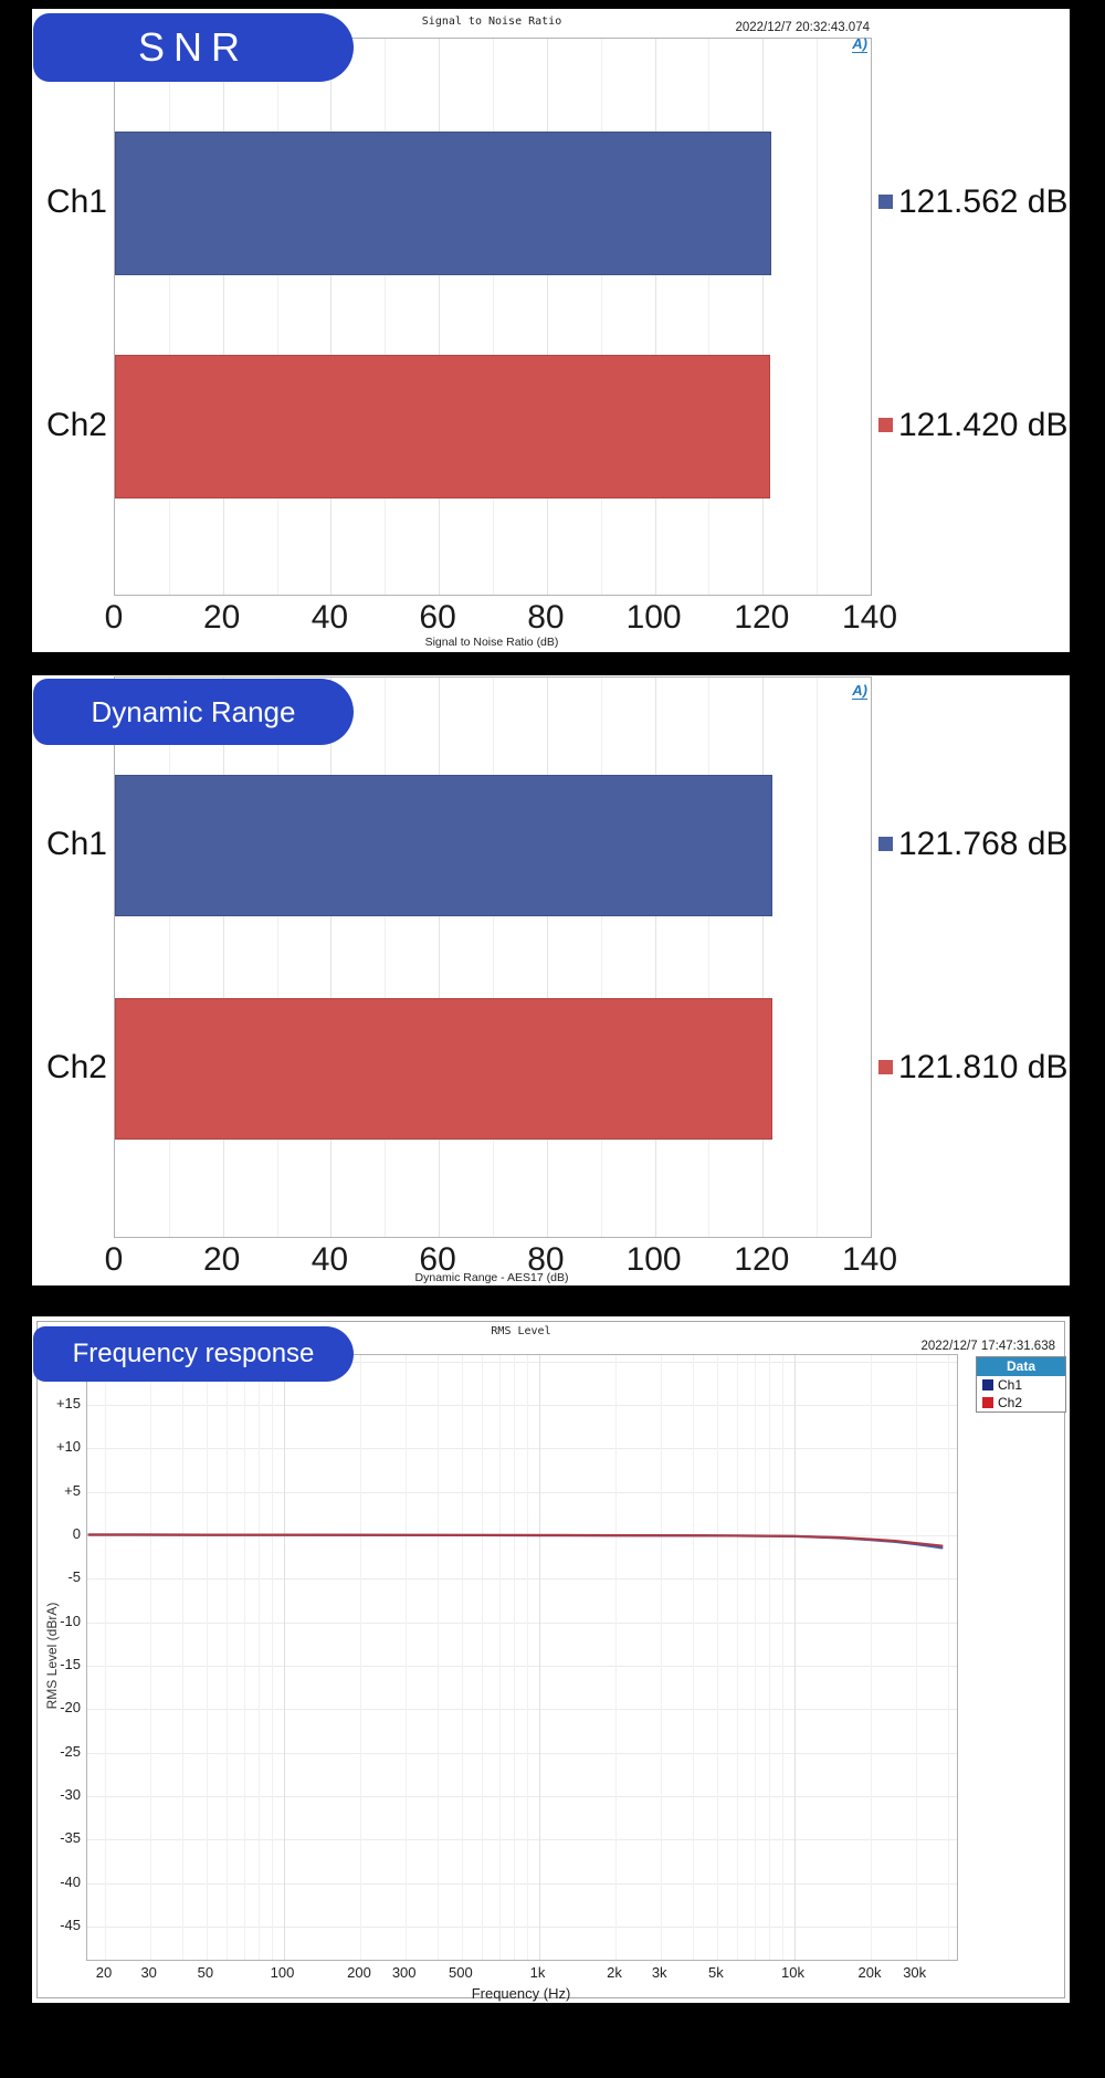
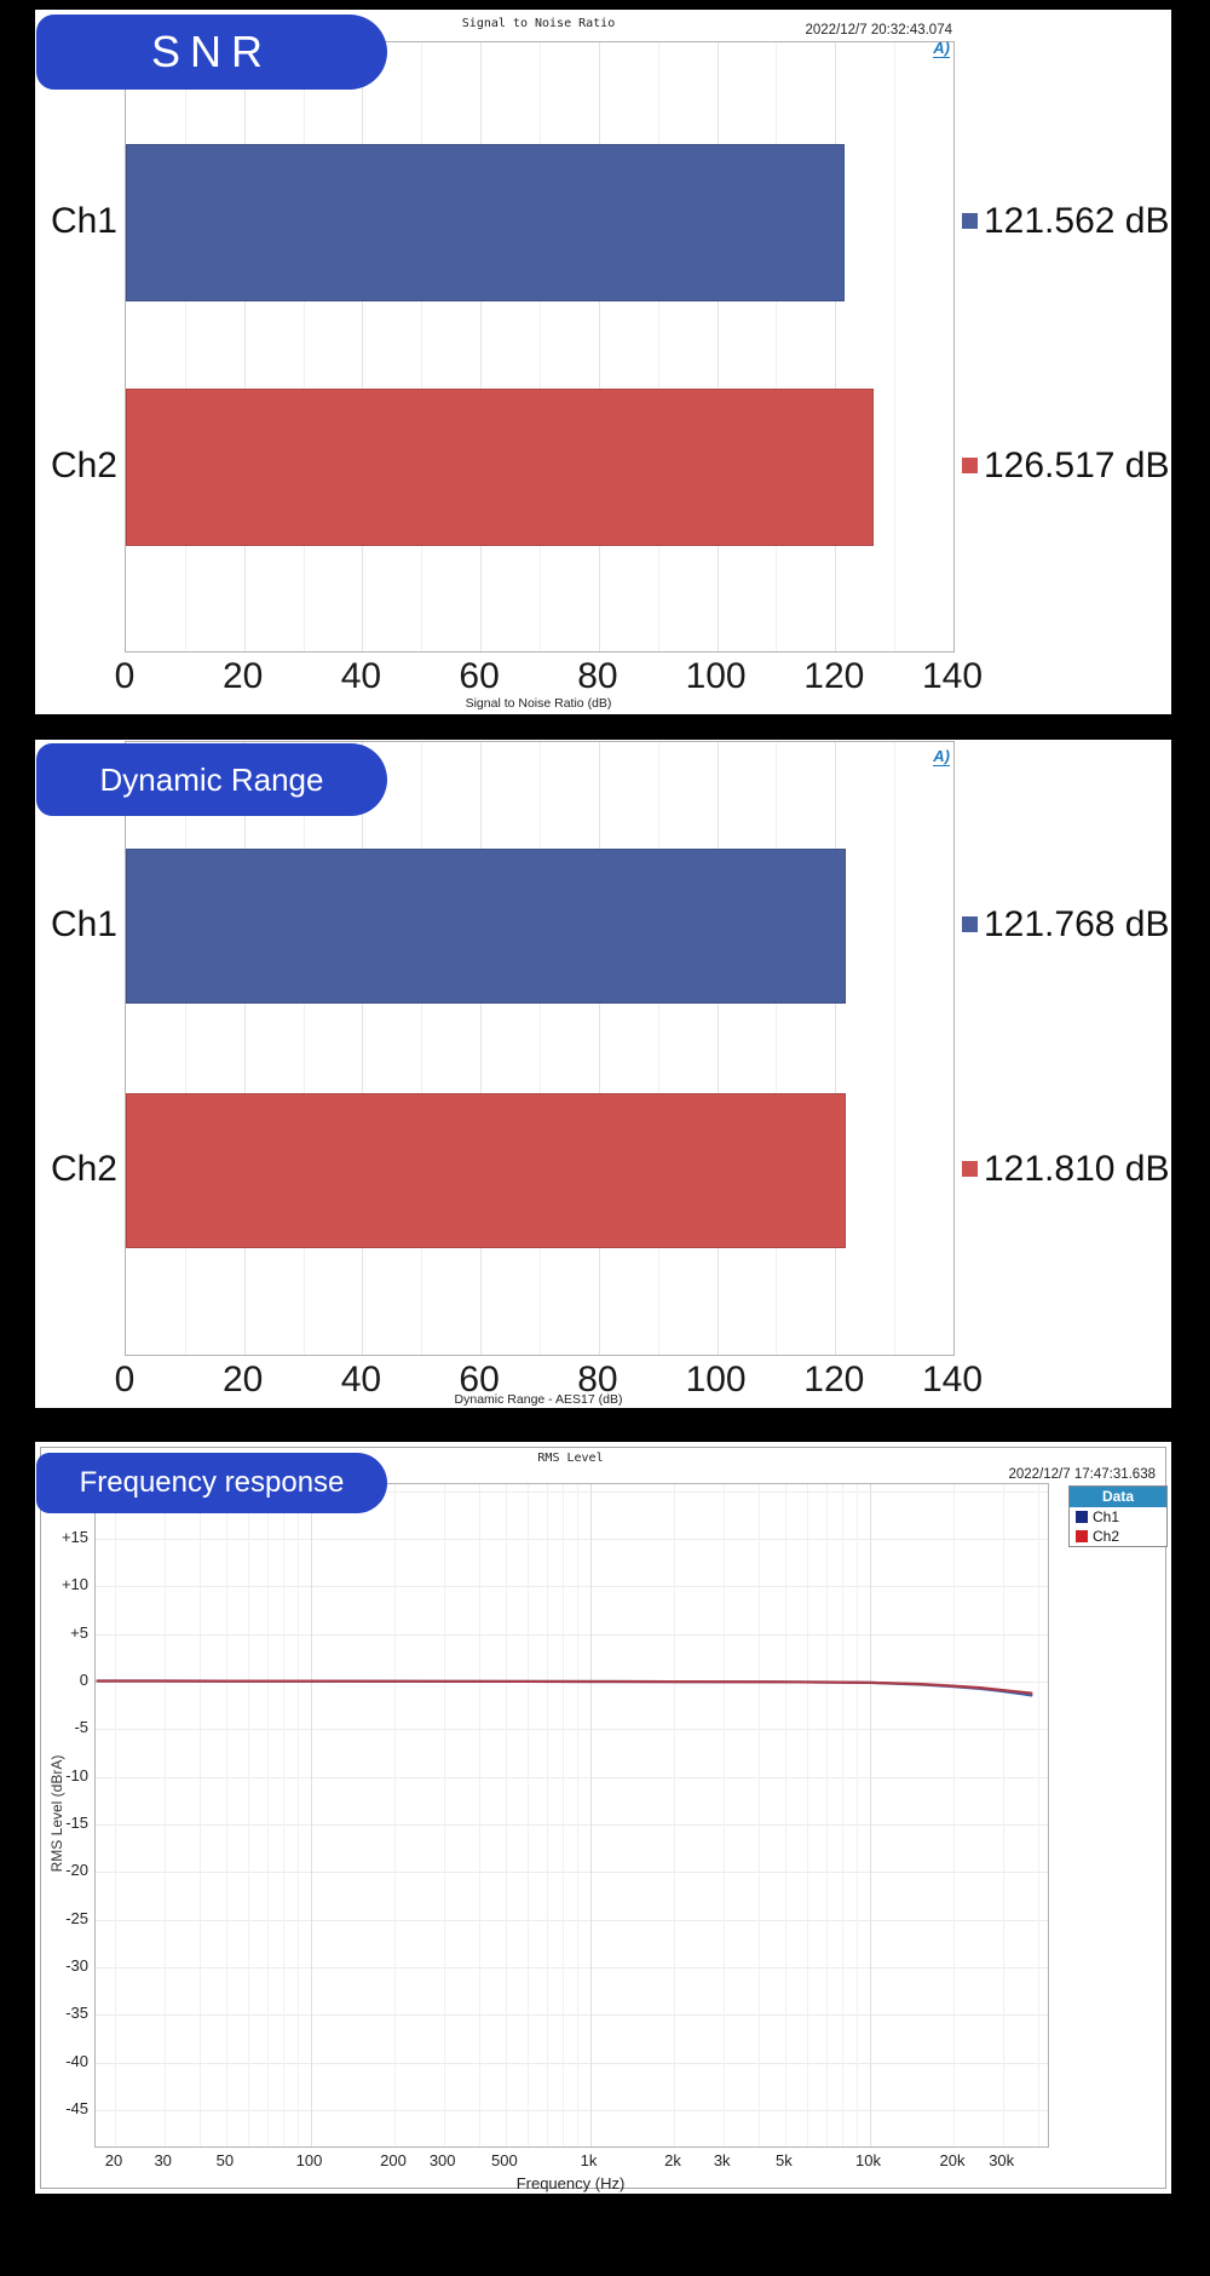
Signal to Noise Ratio/Ch2: 121.420 -> 126.517
